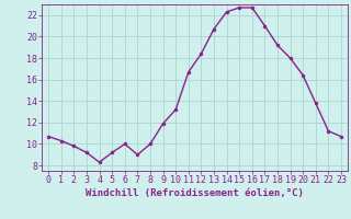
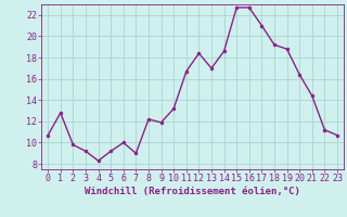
1: 10.3 -> 12.8
8: 10.0 -> 12.2
13: 20.7 -> 17.0
14: 22.3 -> 18.6
19: 18.0 -> 18.8
21: 13.8 -> 14.4
